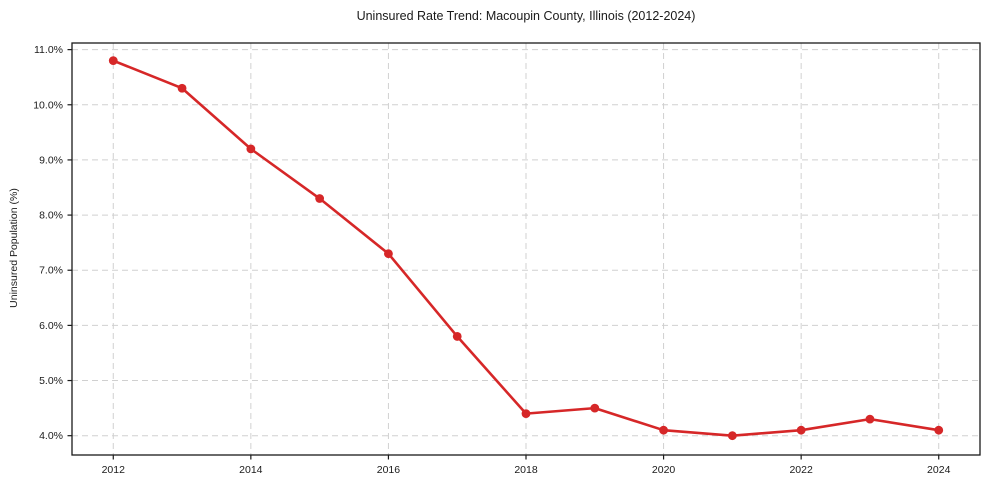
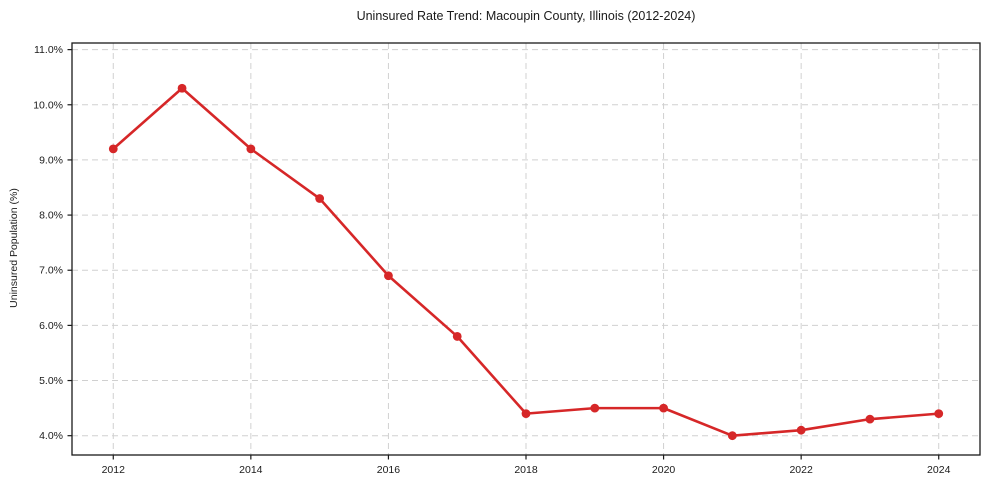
2012: 10.8% -> 9.2%
2016: 7.3% -> 6.9%
2020: 4.1% -> 4.5%
2024: 4.1% -> 4.4%
